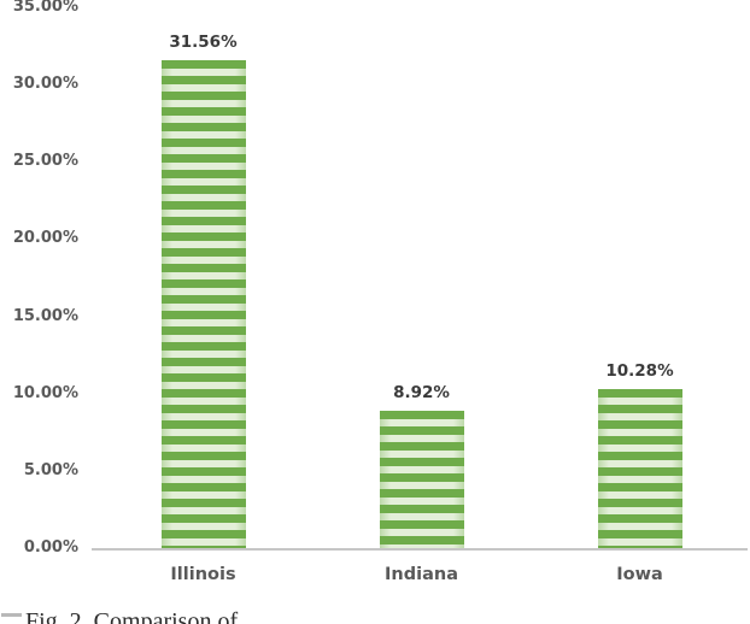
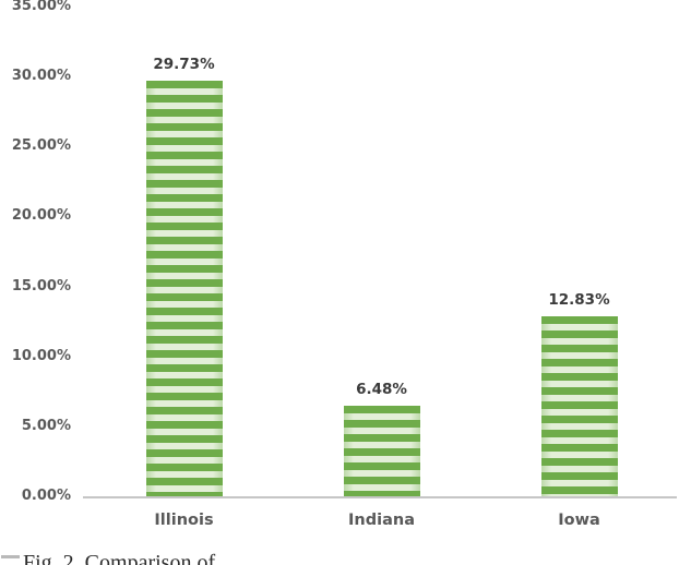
Illinois: 31.56% -> 29.73%
Indiana: 8.92% -> 6.48%
Iowa: 10.28% -> 12.83%
